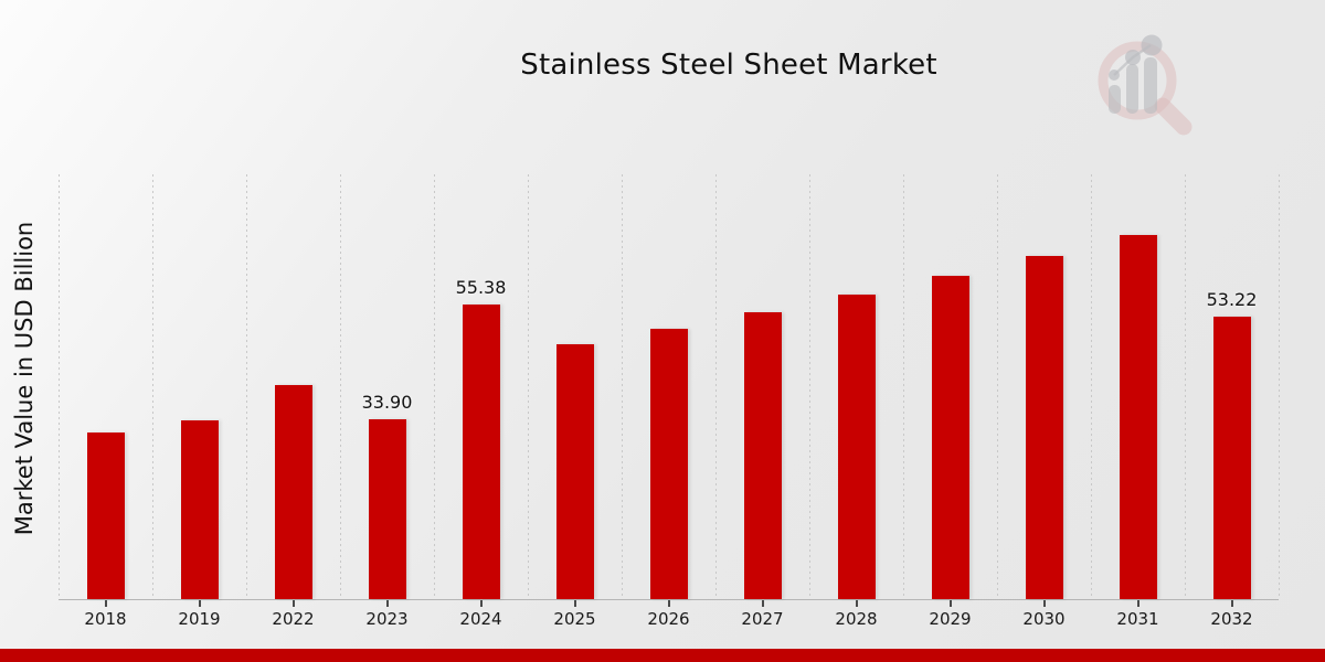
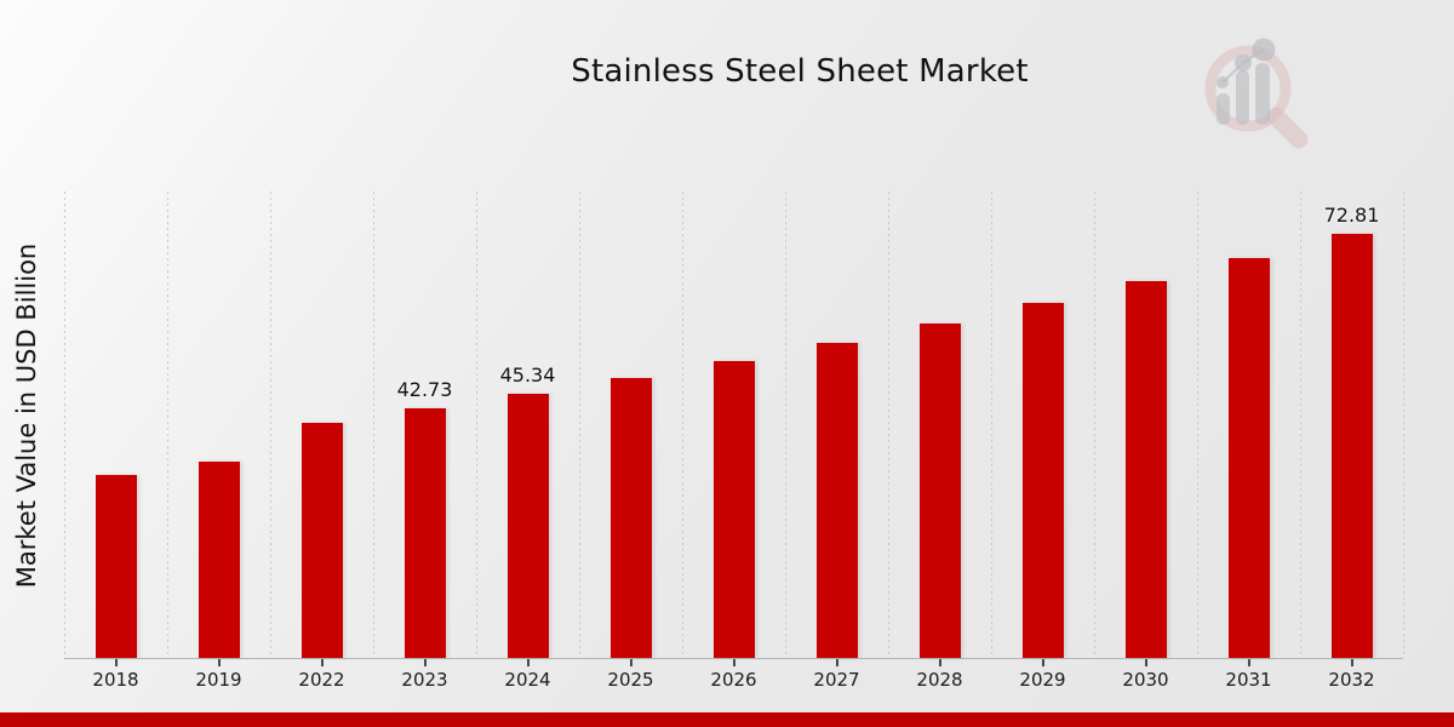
2023: 33.90 -> 42.73
2024: 55.38 -> 45.34
2032: 53.22 -> 72.81
